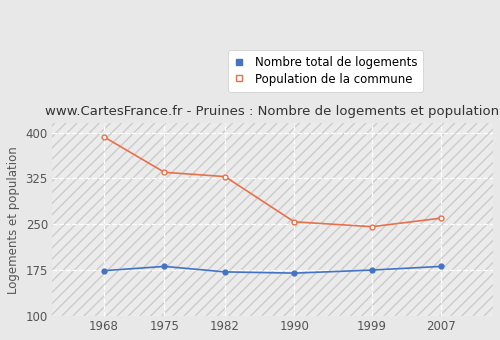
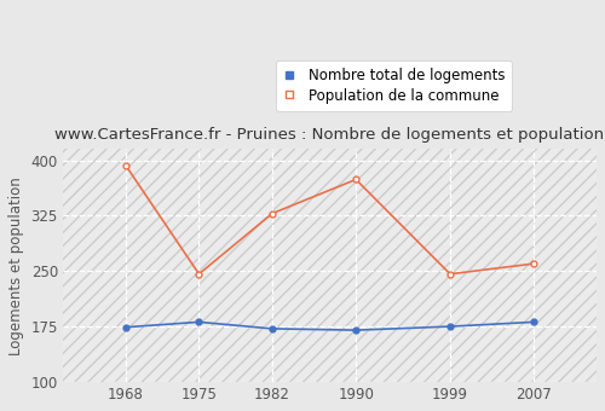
Population de la commune/1975: 335 -> 246
Population de la commune/1990: 254 -> 374
